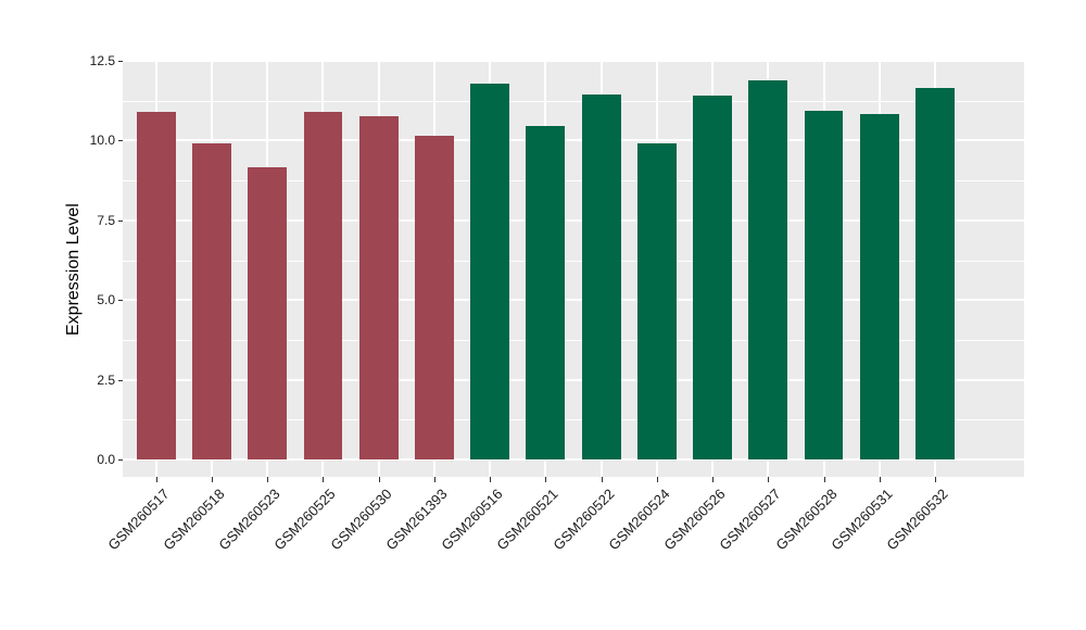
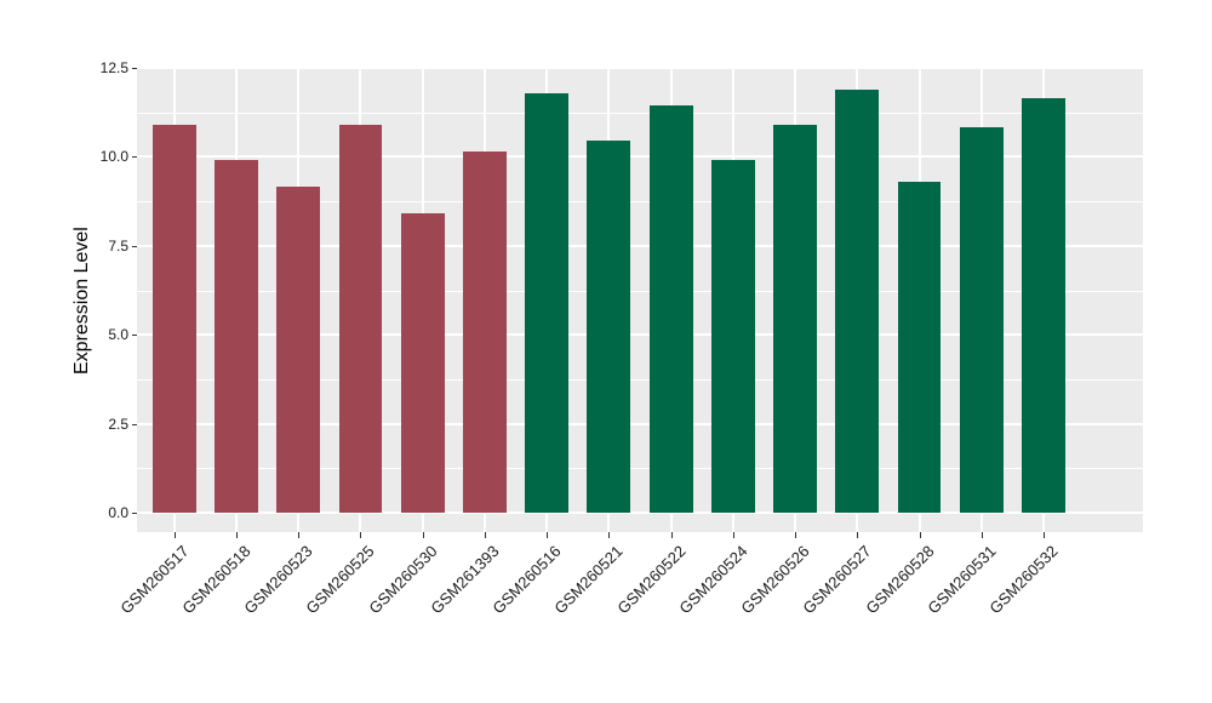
GSM260530: 10.8 -> 8.4
GSM260526: 11.4 -> 10.9
GSM260528: 10.9 -> 9.3
